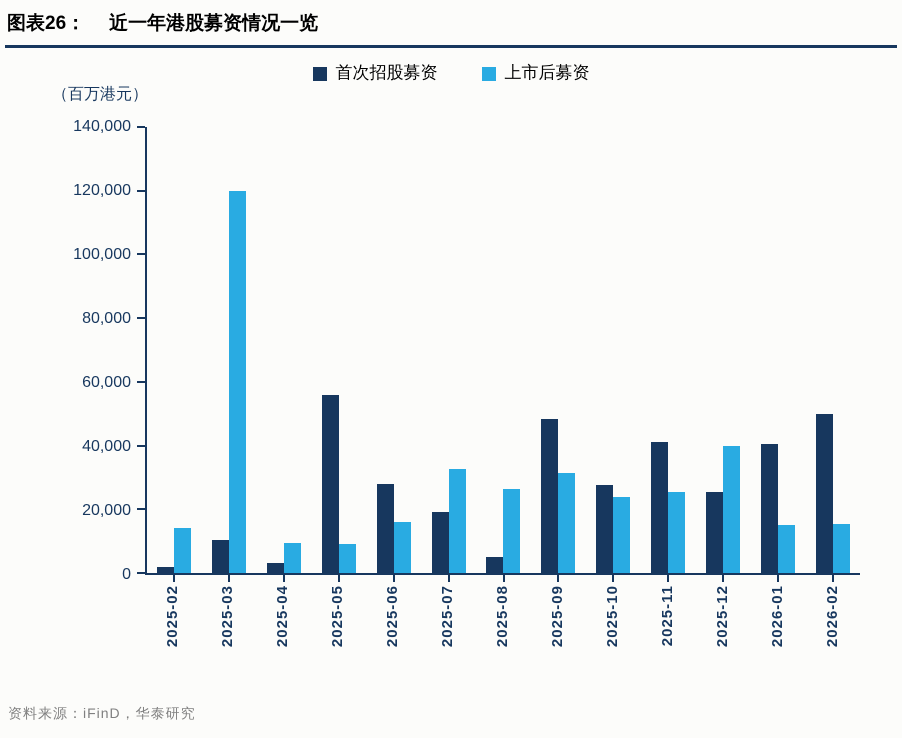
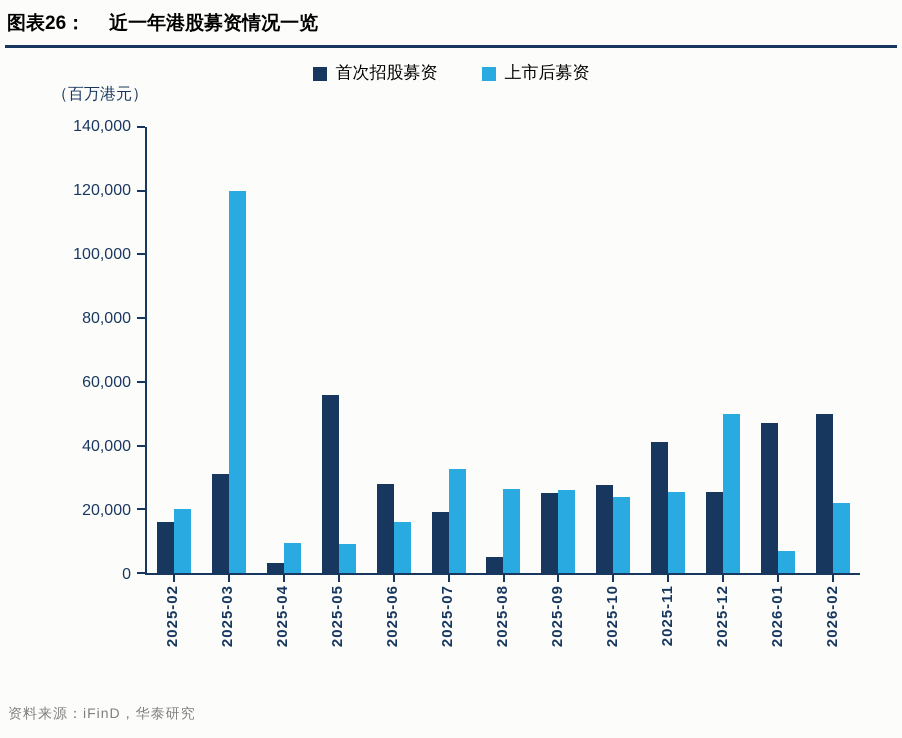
首次招股募资/2025-02: 2000 -> 16000
上市后募资/2025-02: 14000 -> 20000
首次招股募资/2025-03: 10000 -> 31000
首次招股募资/2025-09: 48000 -> 25000
上市后募资/2025-09: 32000 -> 26000
上市后募资/2025-12: 40000 -> 50000
首次招股募资/2026-01: 40000 -> 47000
上市后募资/2026-01: 15000 -> 7000
上市后募资/2026-02: 16000 -> 22000
